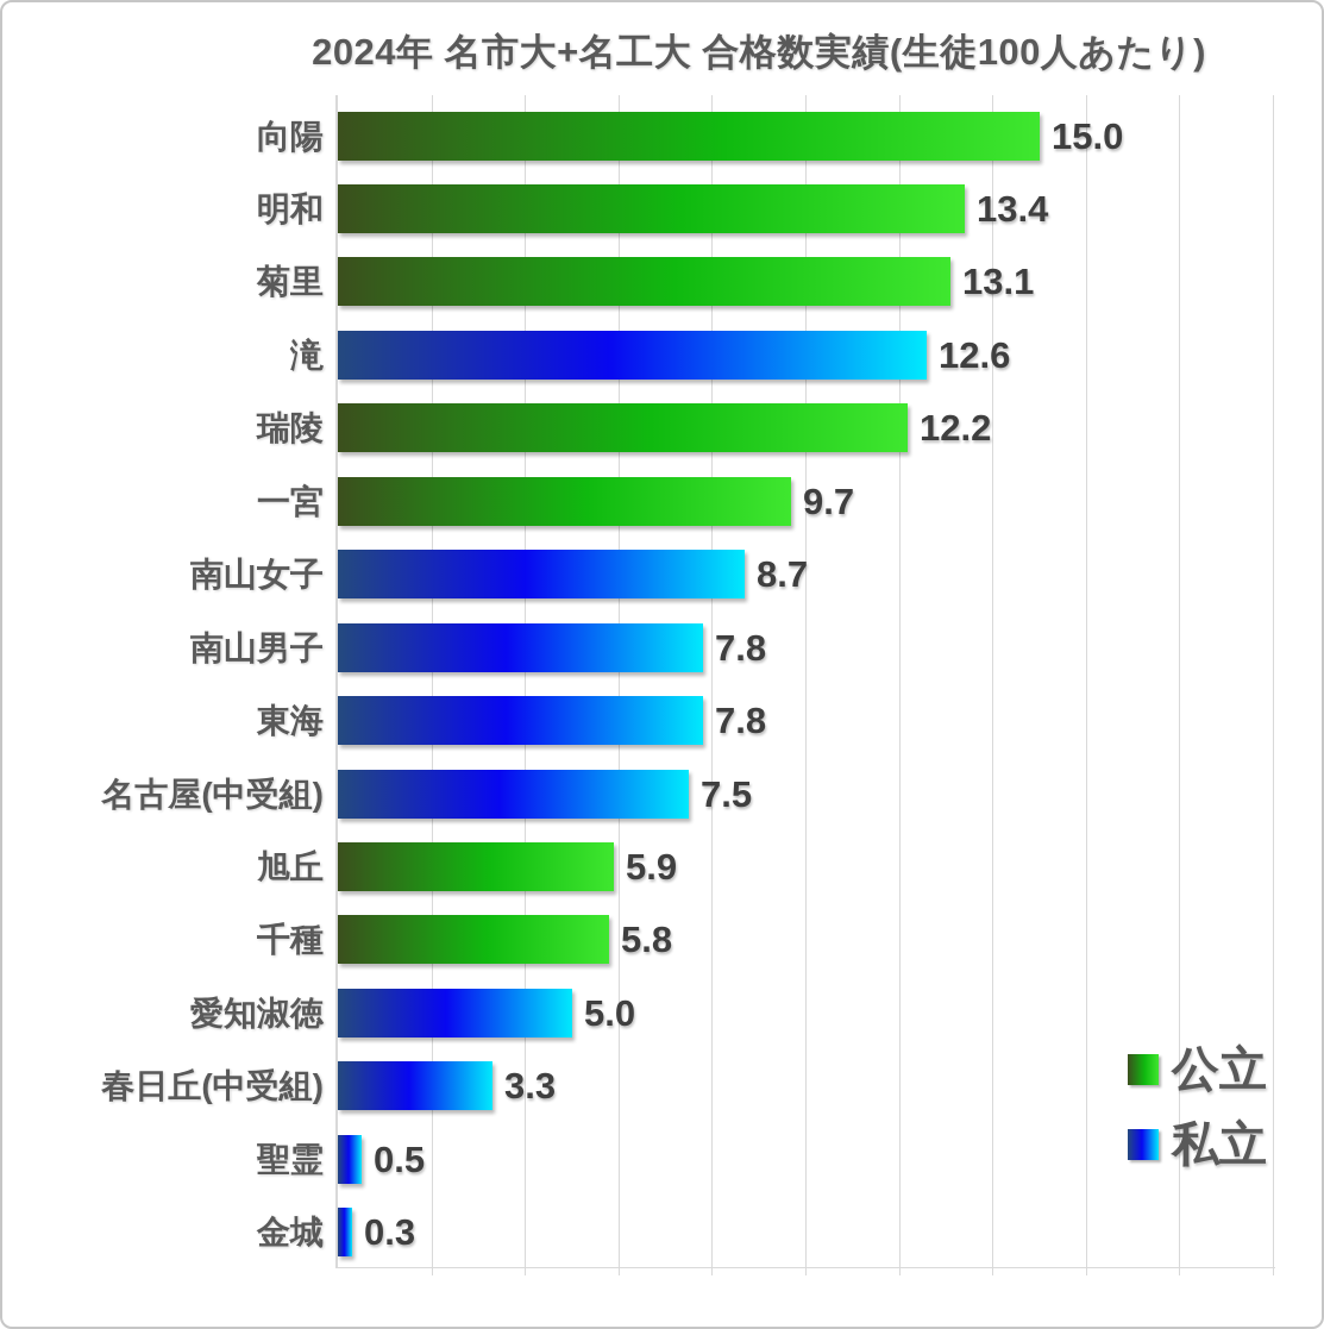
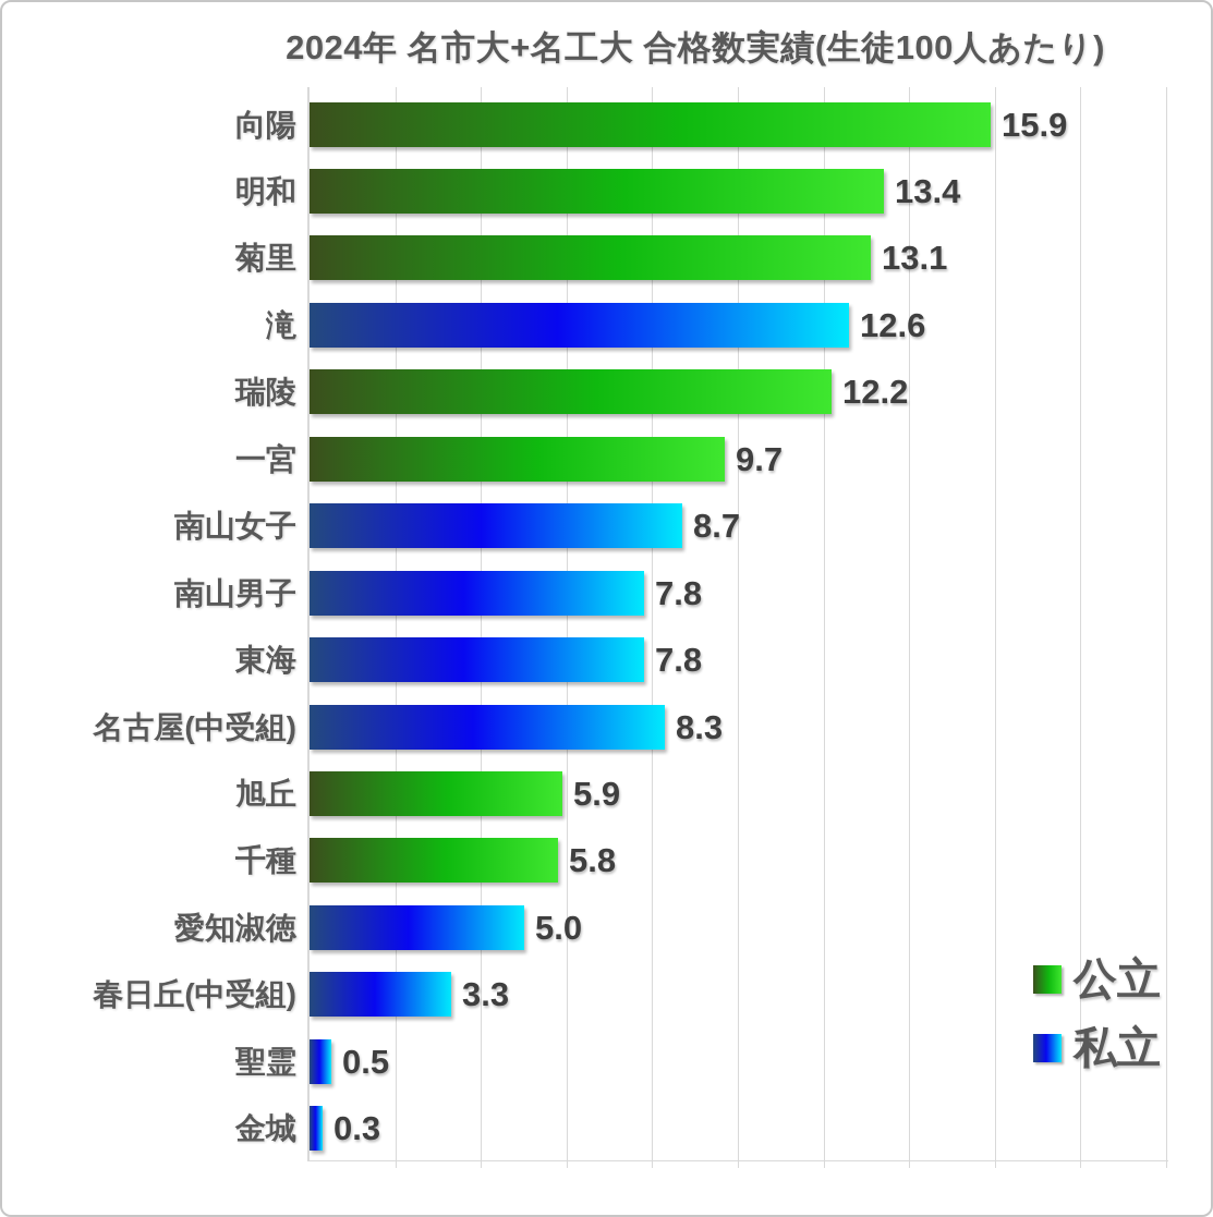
向陽: 15.0 -> 15.9
名古屋(中受組): 7.5 -> 8.3
